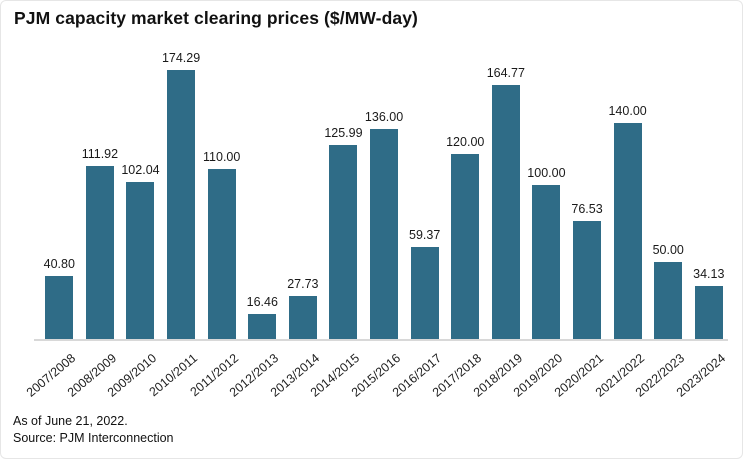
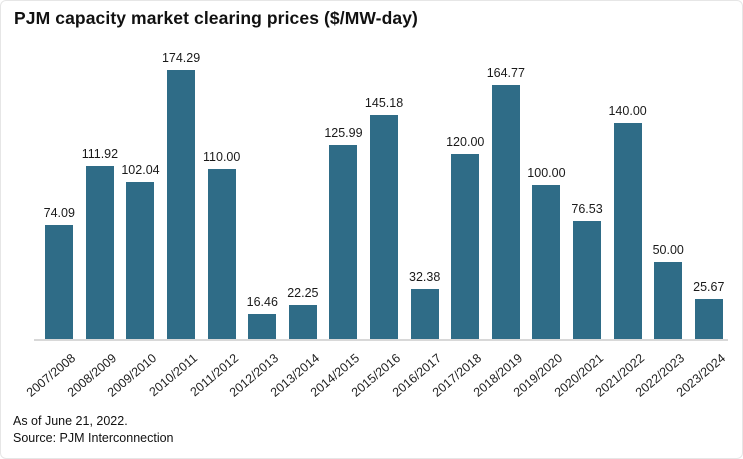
2007/2008: 40.80 -> 74.09
2013/2014: 27.73 -> 22.25
2015/2016: 136.00 -> 145.18
2016/2017: 59.37 -> 32.38
2023/2024: 34.13 -> 25.67
